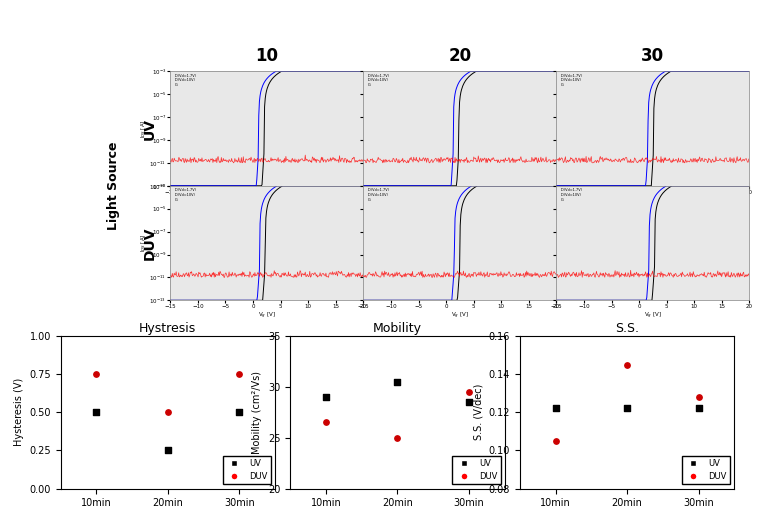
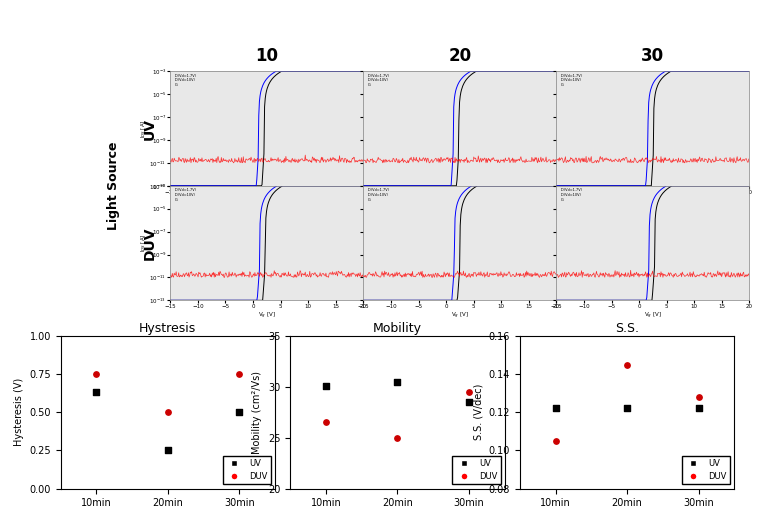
Hystresis/UV/10min: 0.50 -> 0.63
Mobility/UV/10min: 29.0 -> 30.1
